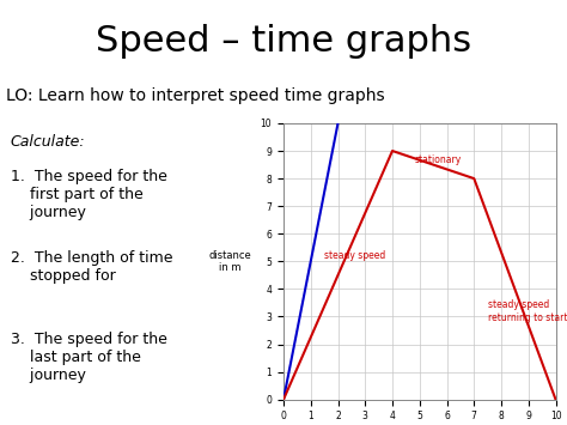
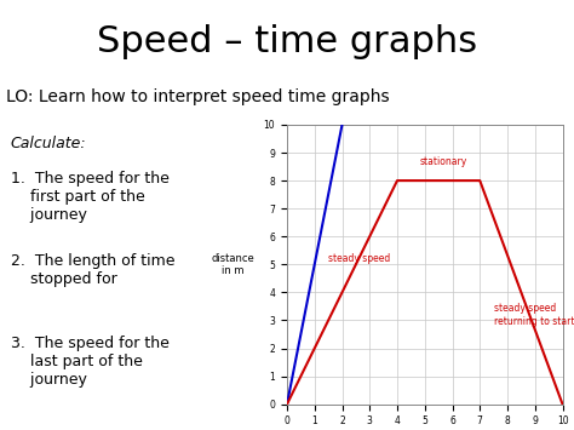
4: 9 -> 8
